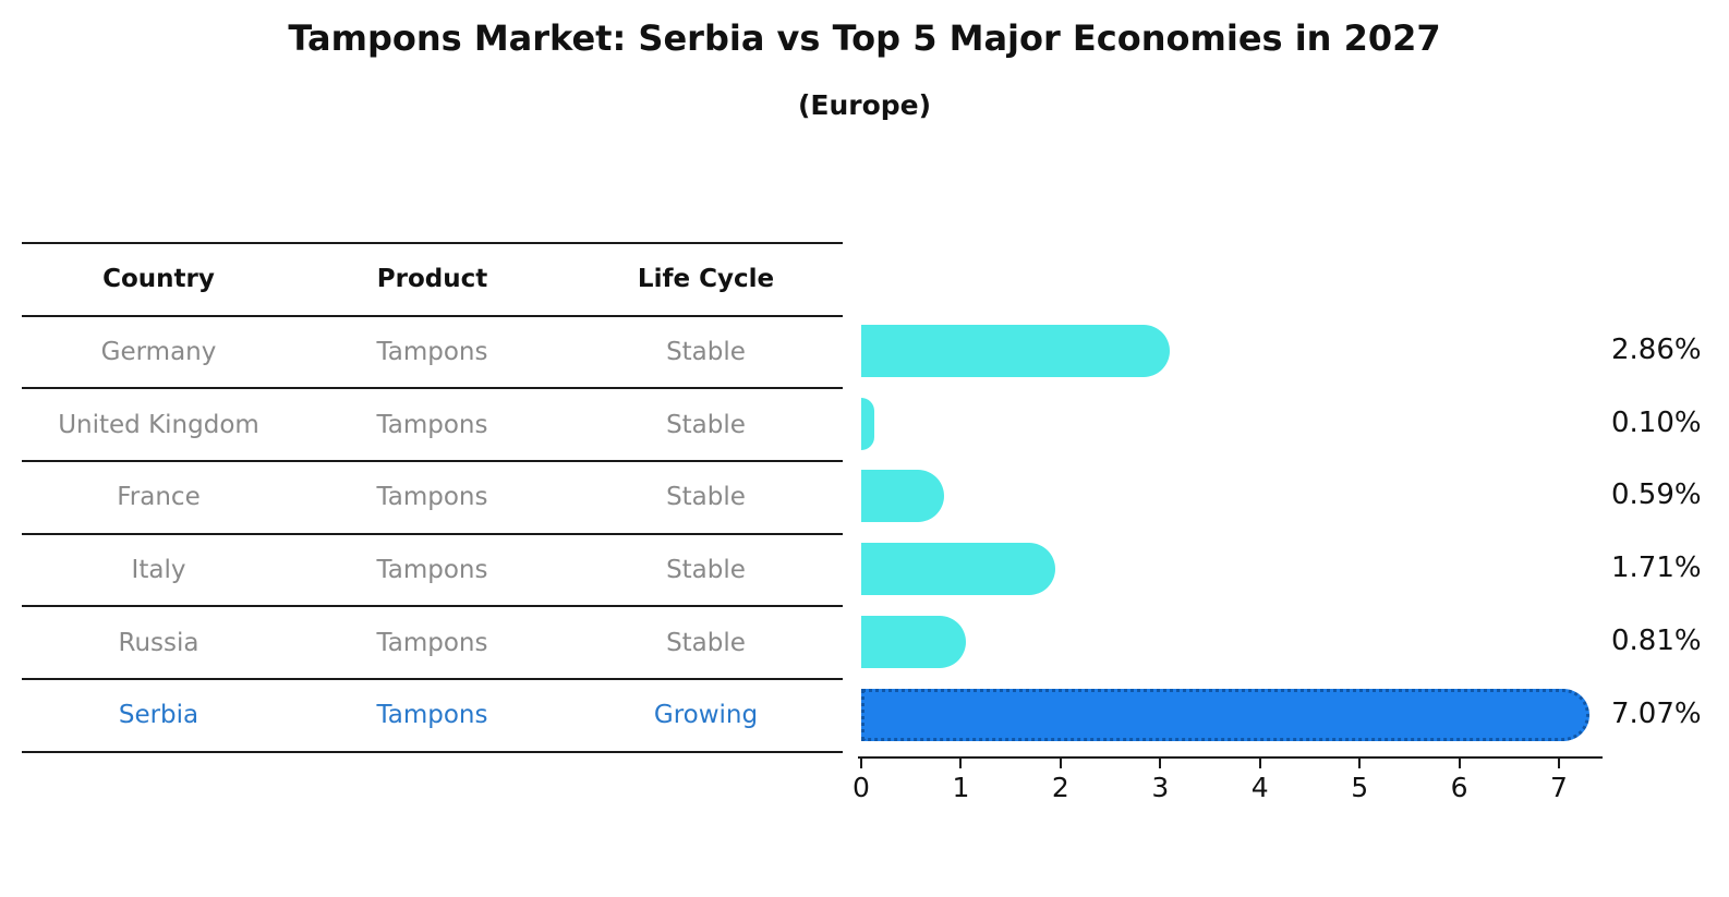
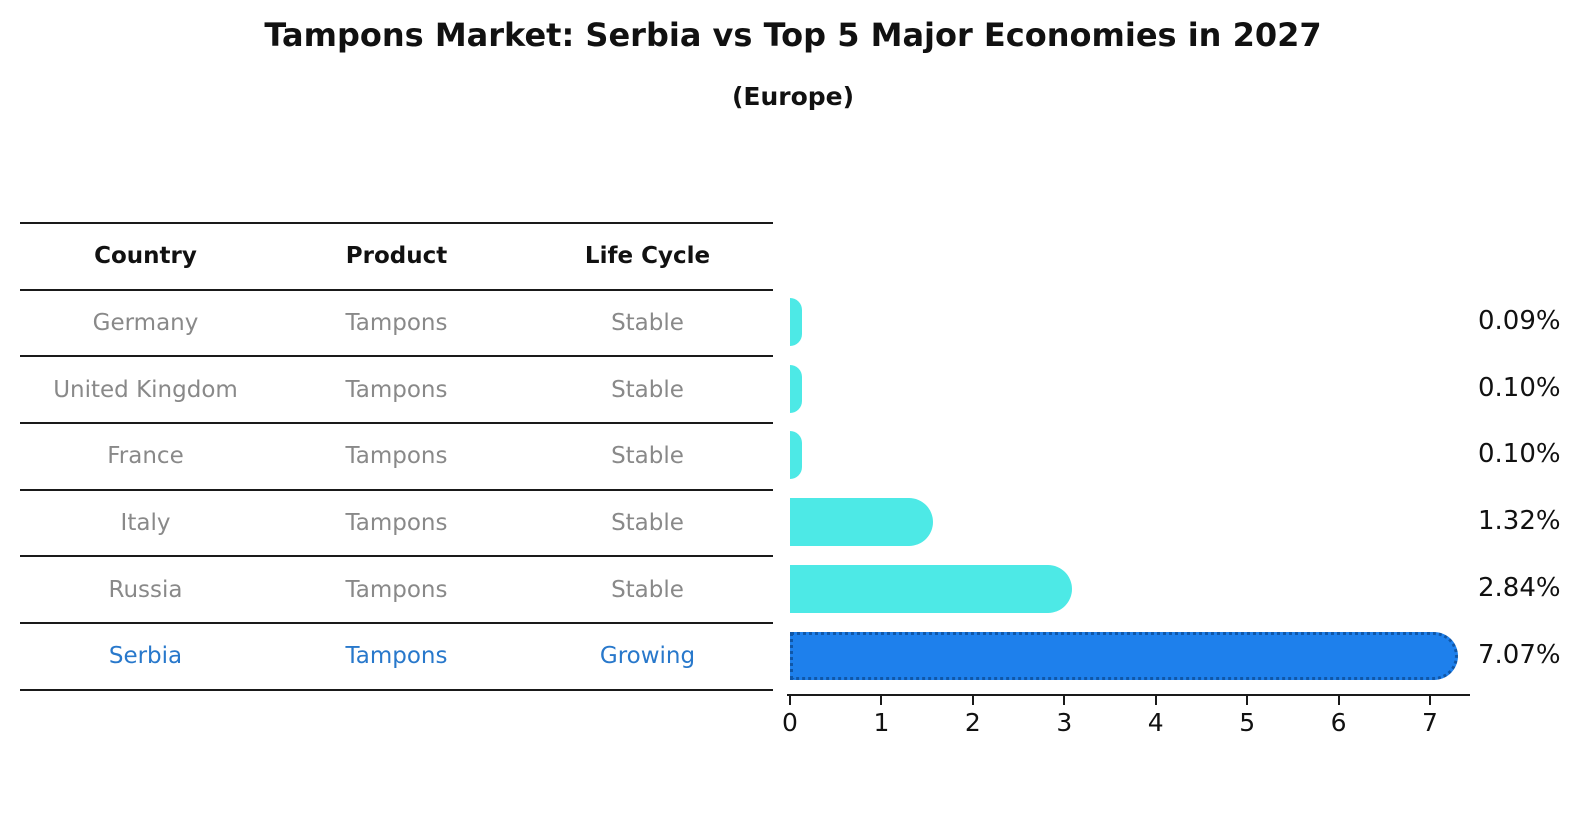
Germany: 2.86% -> 0.09%
France: 0.59% -> 0.10%
Italy: 1.71% -> 1.32%
Russia: 0.81% -> 2.84%
